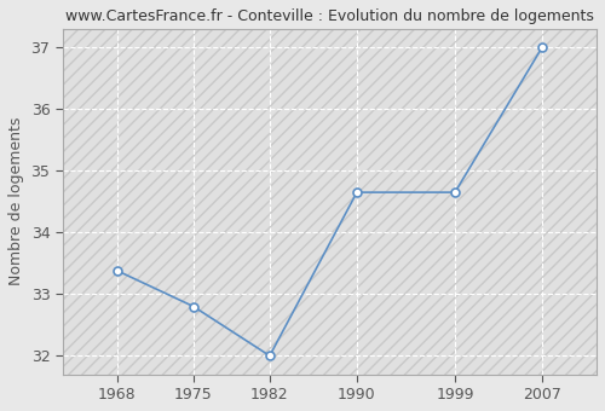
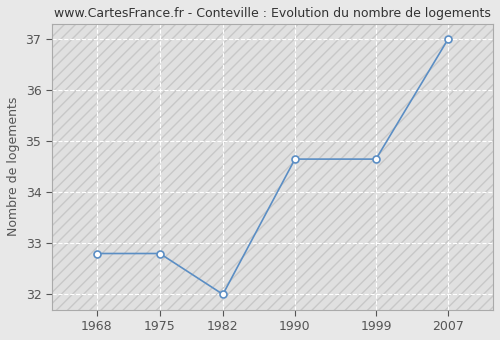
1968: 33.38 -> 32.80
